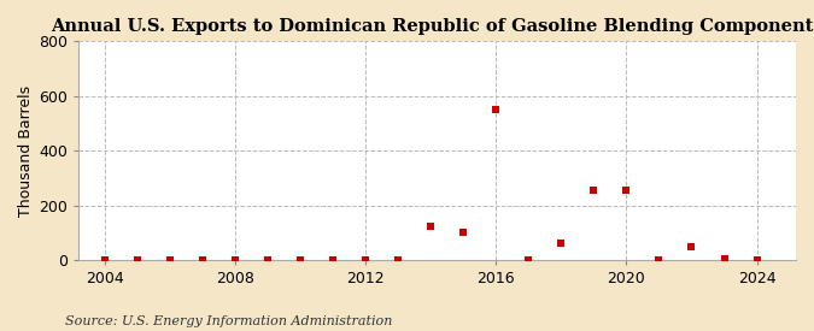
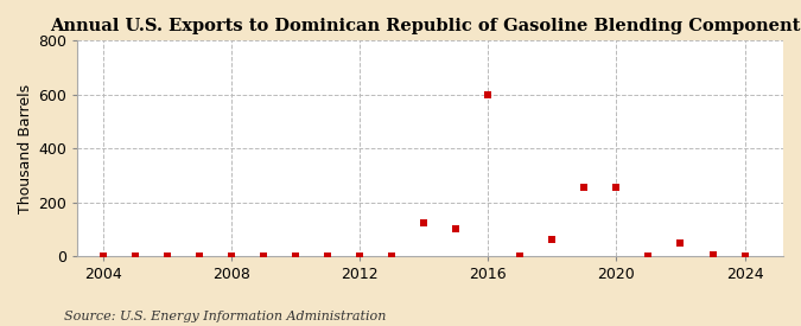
2016: 550 -> 600
